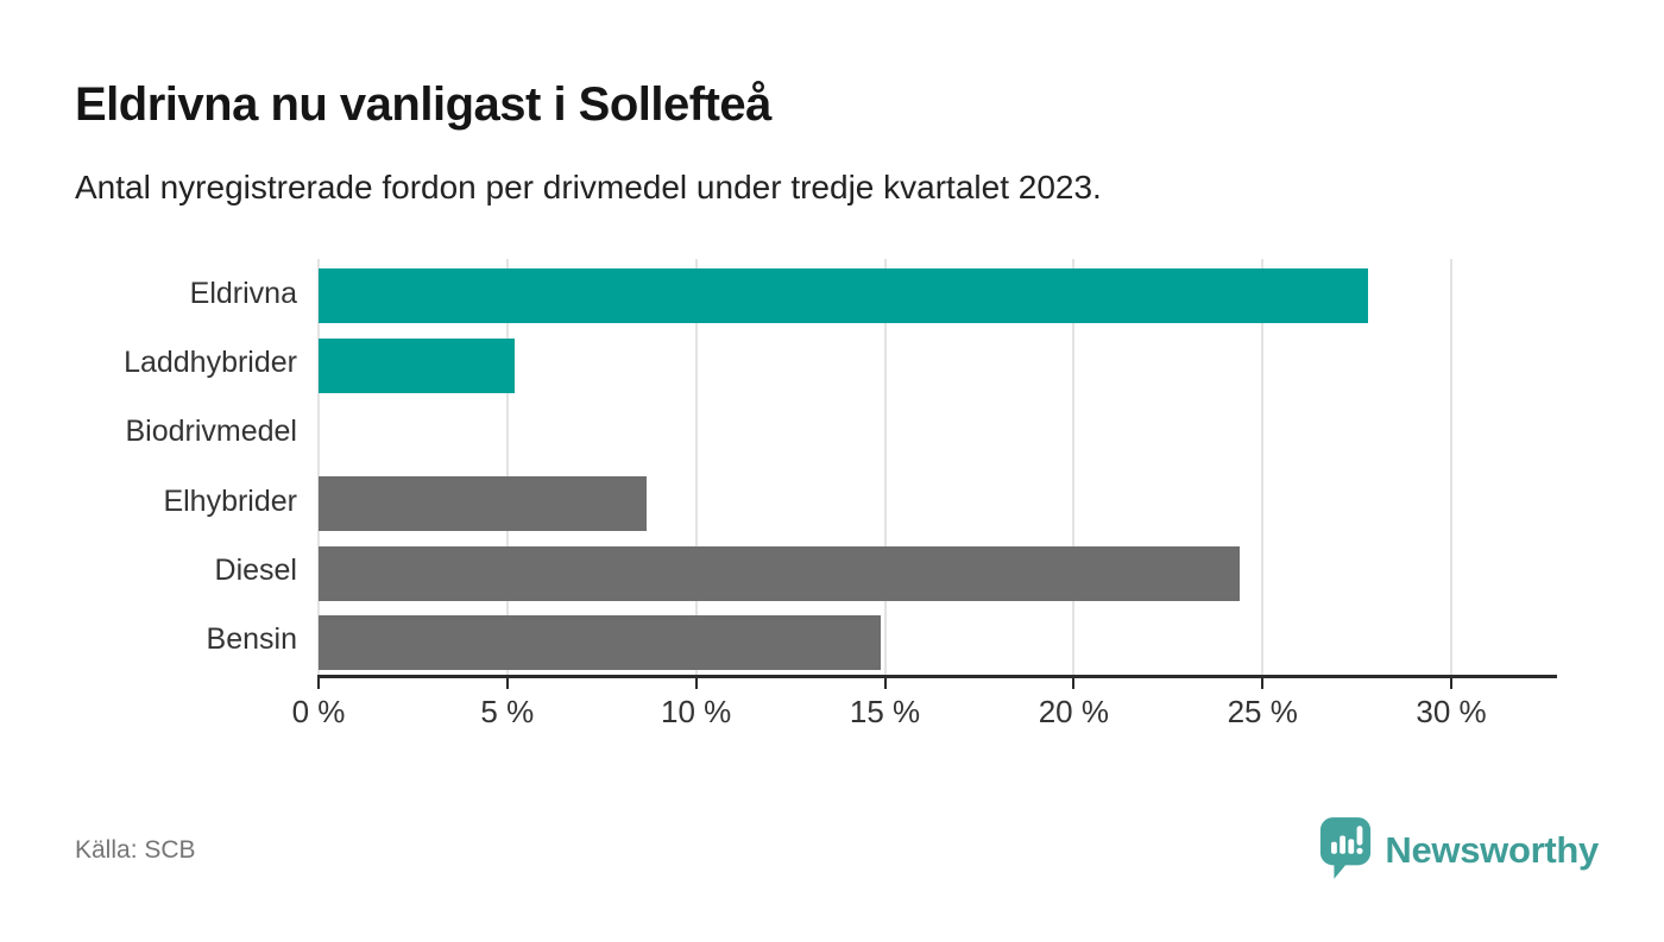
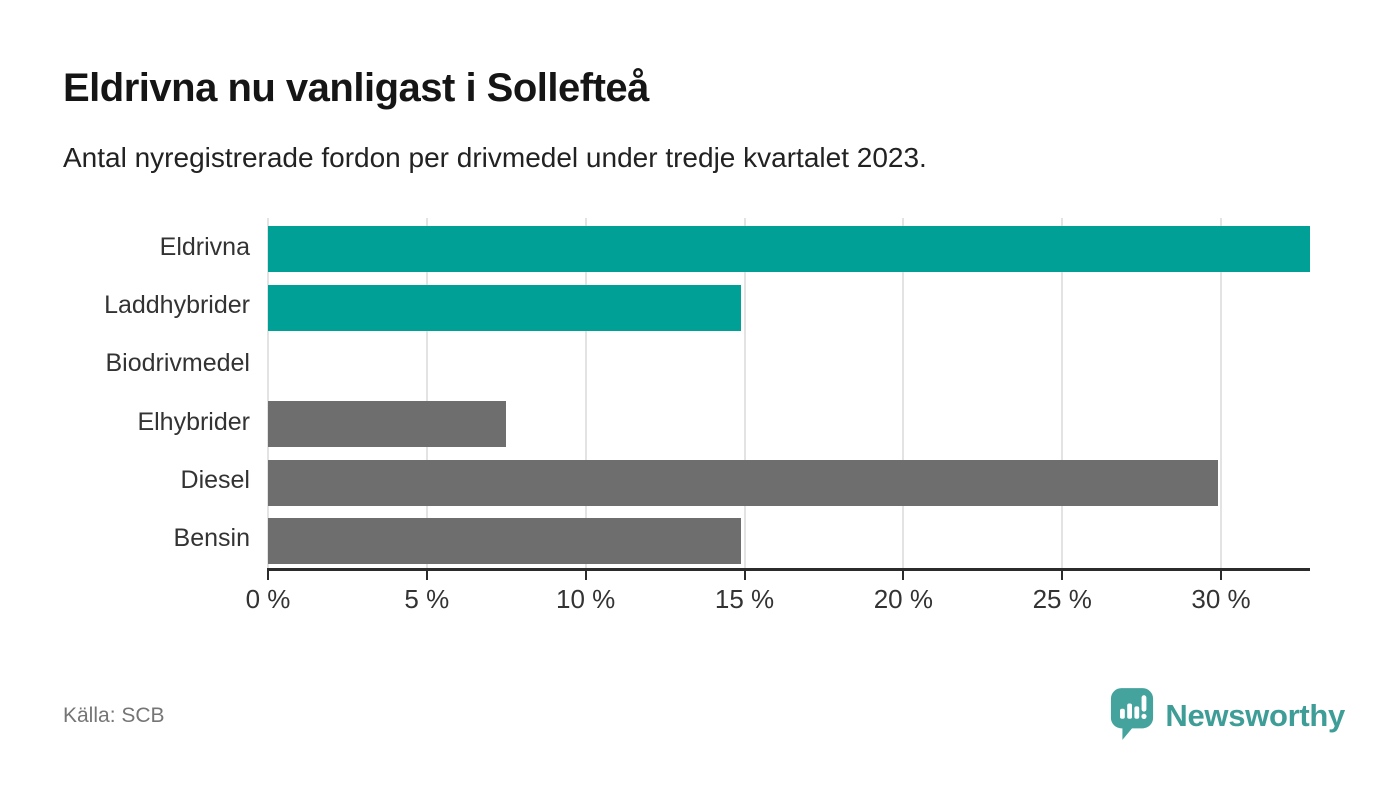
Eldrivna: 27.8% -> 32.8%
Laddhybrider: 5.2% -> 14.9%
Elhybrider: 8.7% -> 7.5%
Diesel: 24.4% -> 29.9%
